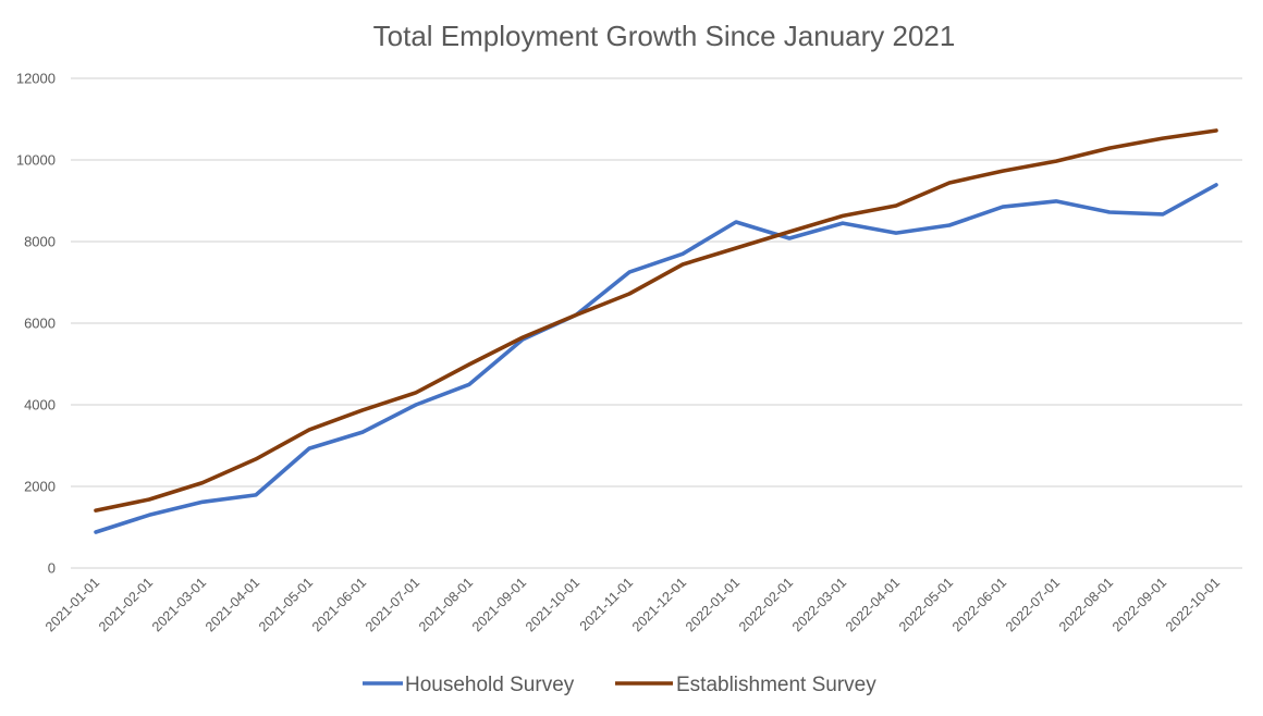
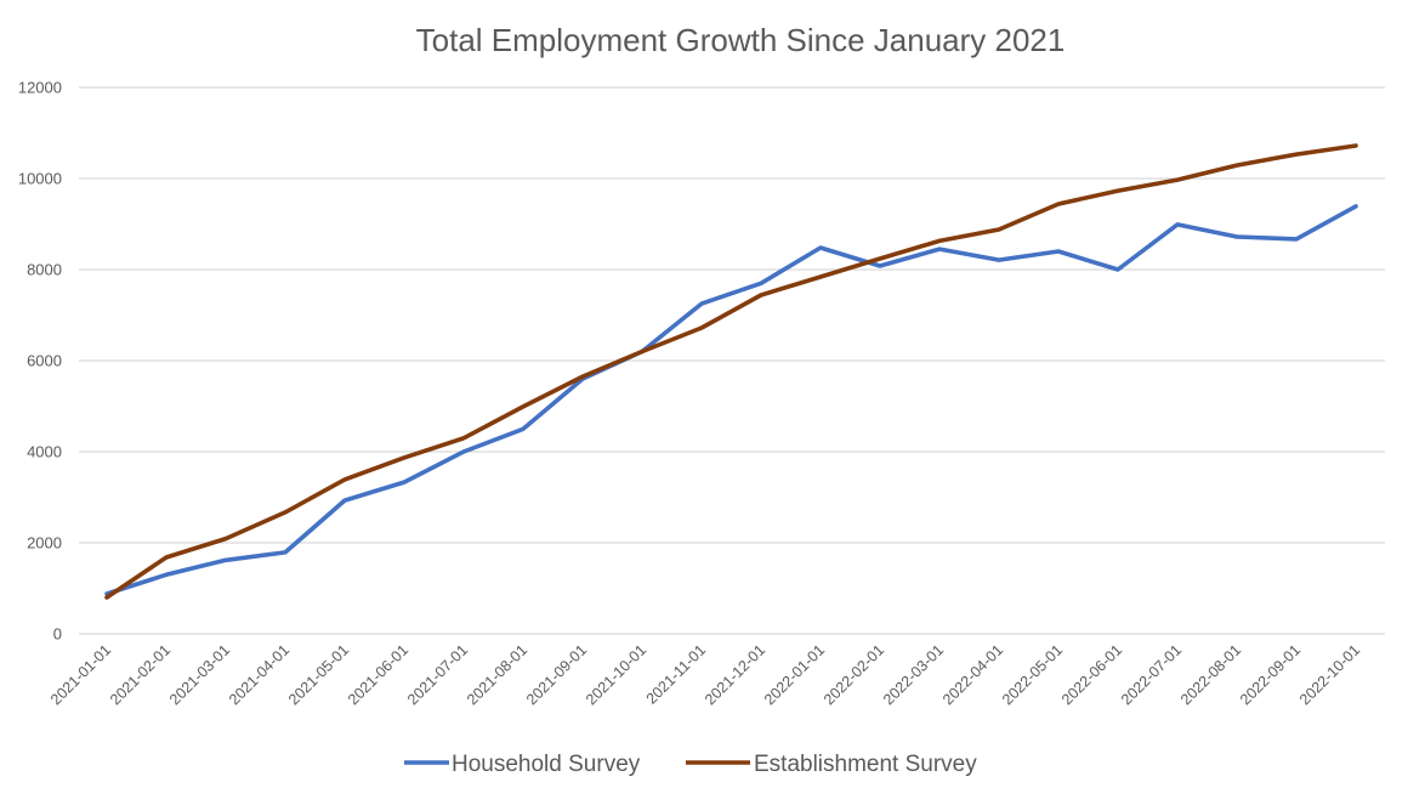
Establishment Survey/2021-01-01: 1400 -> 800
Household Survey/2022-06-01: 8800 -> 8000
